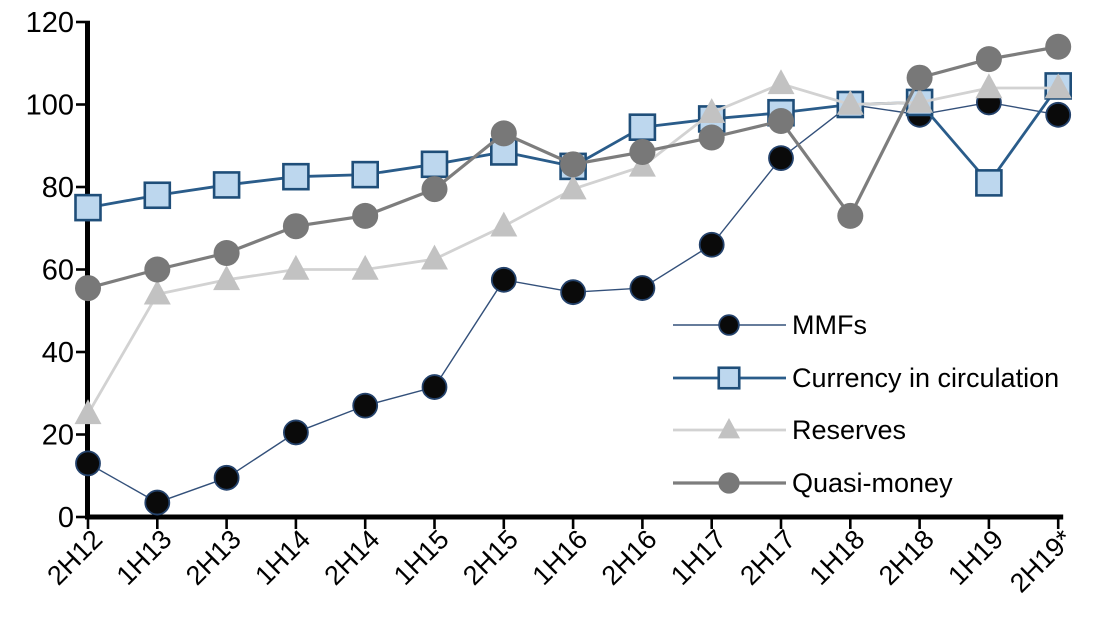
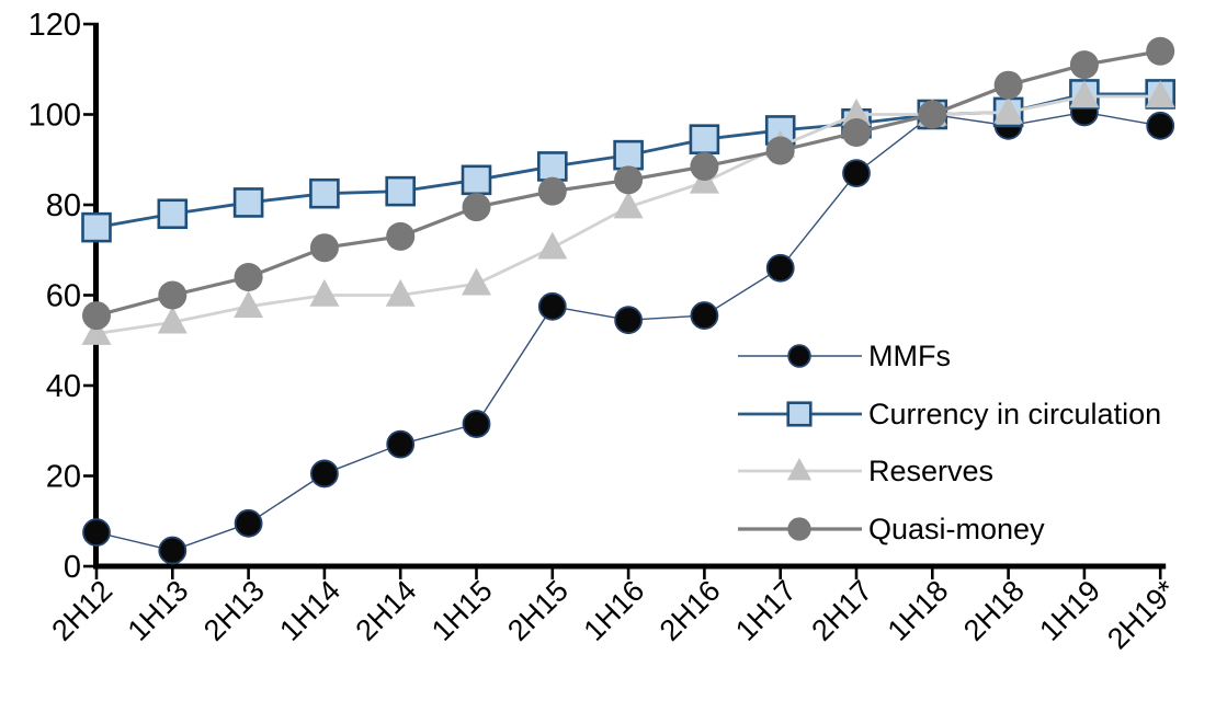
MMFs/2H12: 13 -> 8
Reserves/2H12: 25 -> 52
Quasi-money/2H15: 93 -> 83
Currency in circulation/1H16: 85 -> 91
Reserves/1H17: 98 -> 93
Reserves/2H17: 105 -> 100
Quasi-money/1H18: 73 -> 100
Currency in circulation/1H19: 81 -> 104
